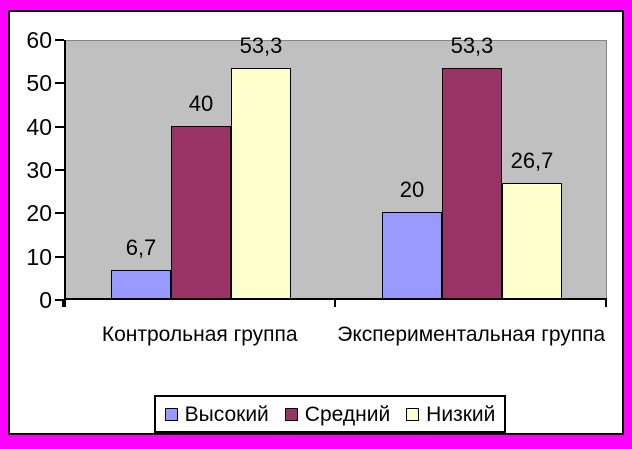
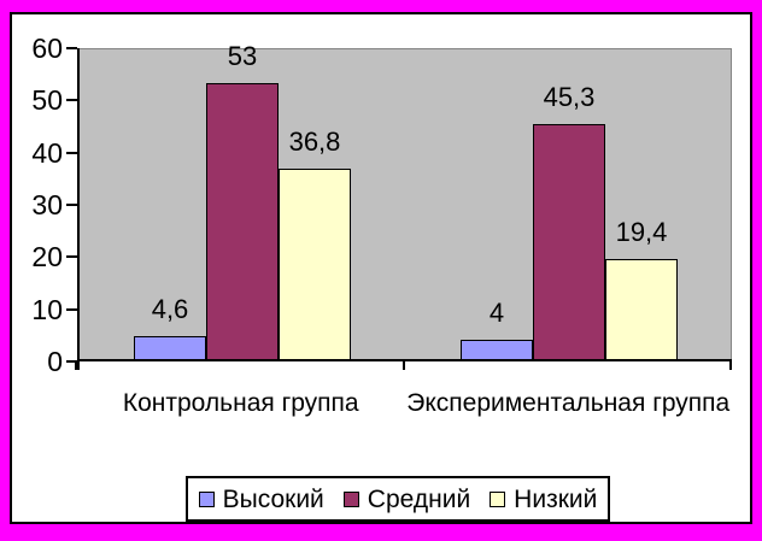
Высокий/Контрольная группа: 6,7 -> 4,6
Средний/Контрольная группа: 40 -> 53
Низкий/Контрольная группа: 53,3 -> 36,8
Высокий/Экспериментальная группа: 20 -> 4
Средний/Экспериментальная группа: 53,3 -> 45,3
Низкий/Экспериментальная группа: 26,7 -> 19,4
